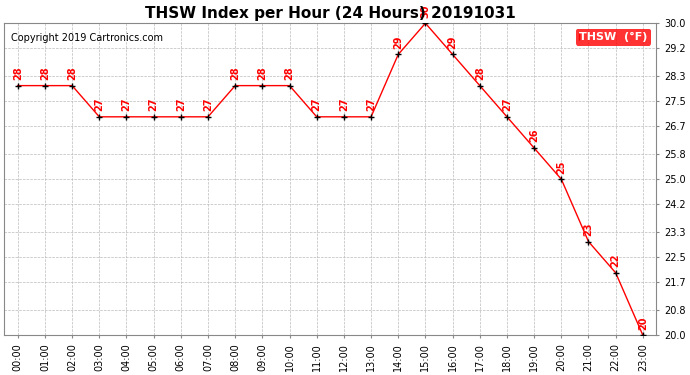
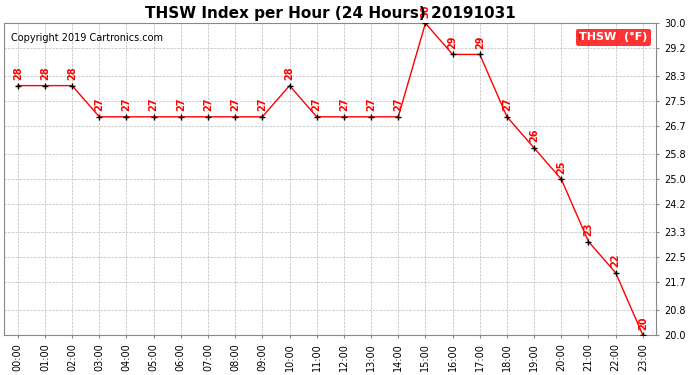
08:00: 28 -> 27
09:00: 28 -> 27
14:00: 29 -> 27
17:00: 28 -> 29
